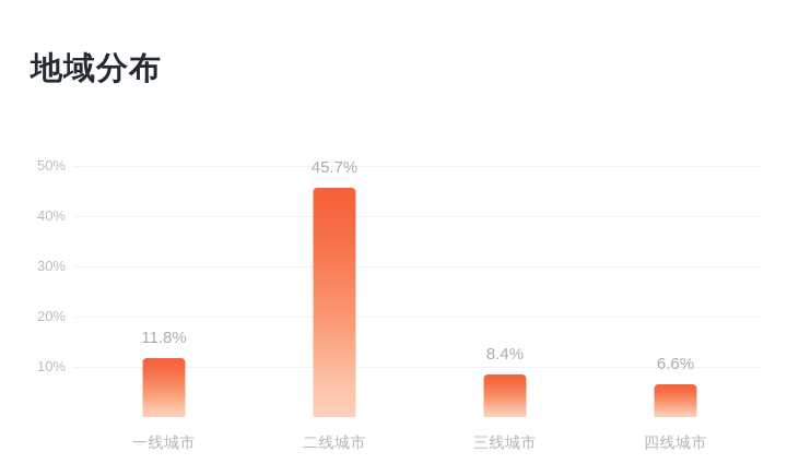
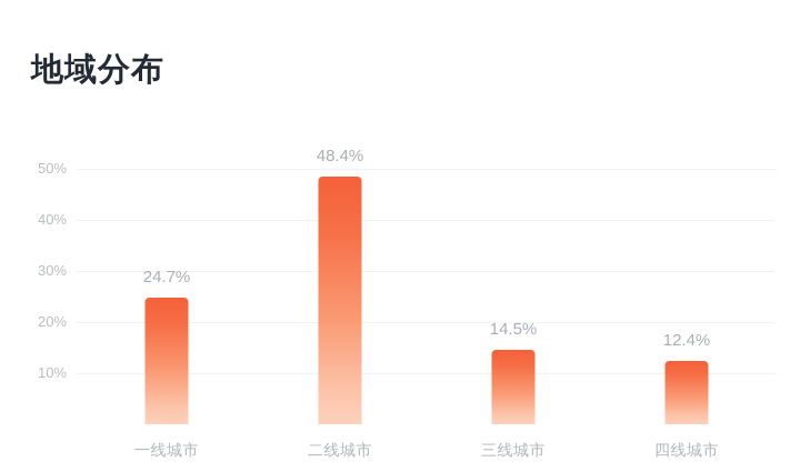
一线城市: 11.8% -> 24.7%
二线城市: 45.7% -> 48.4%
三线城市: 8.4% -> 14.5%
四线城市: 6.6% -> 12.4%
